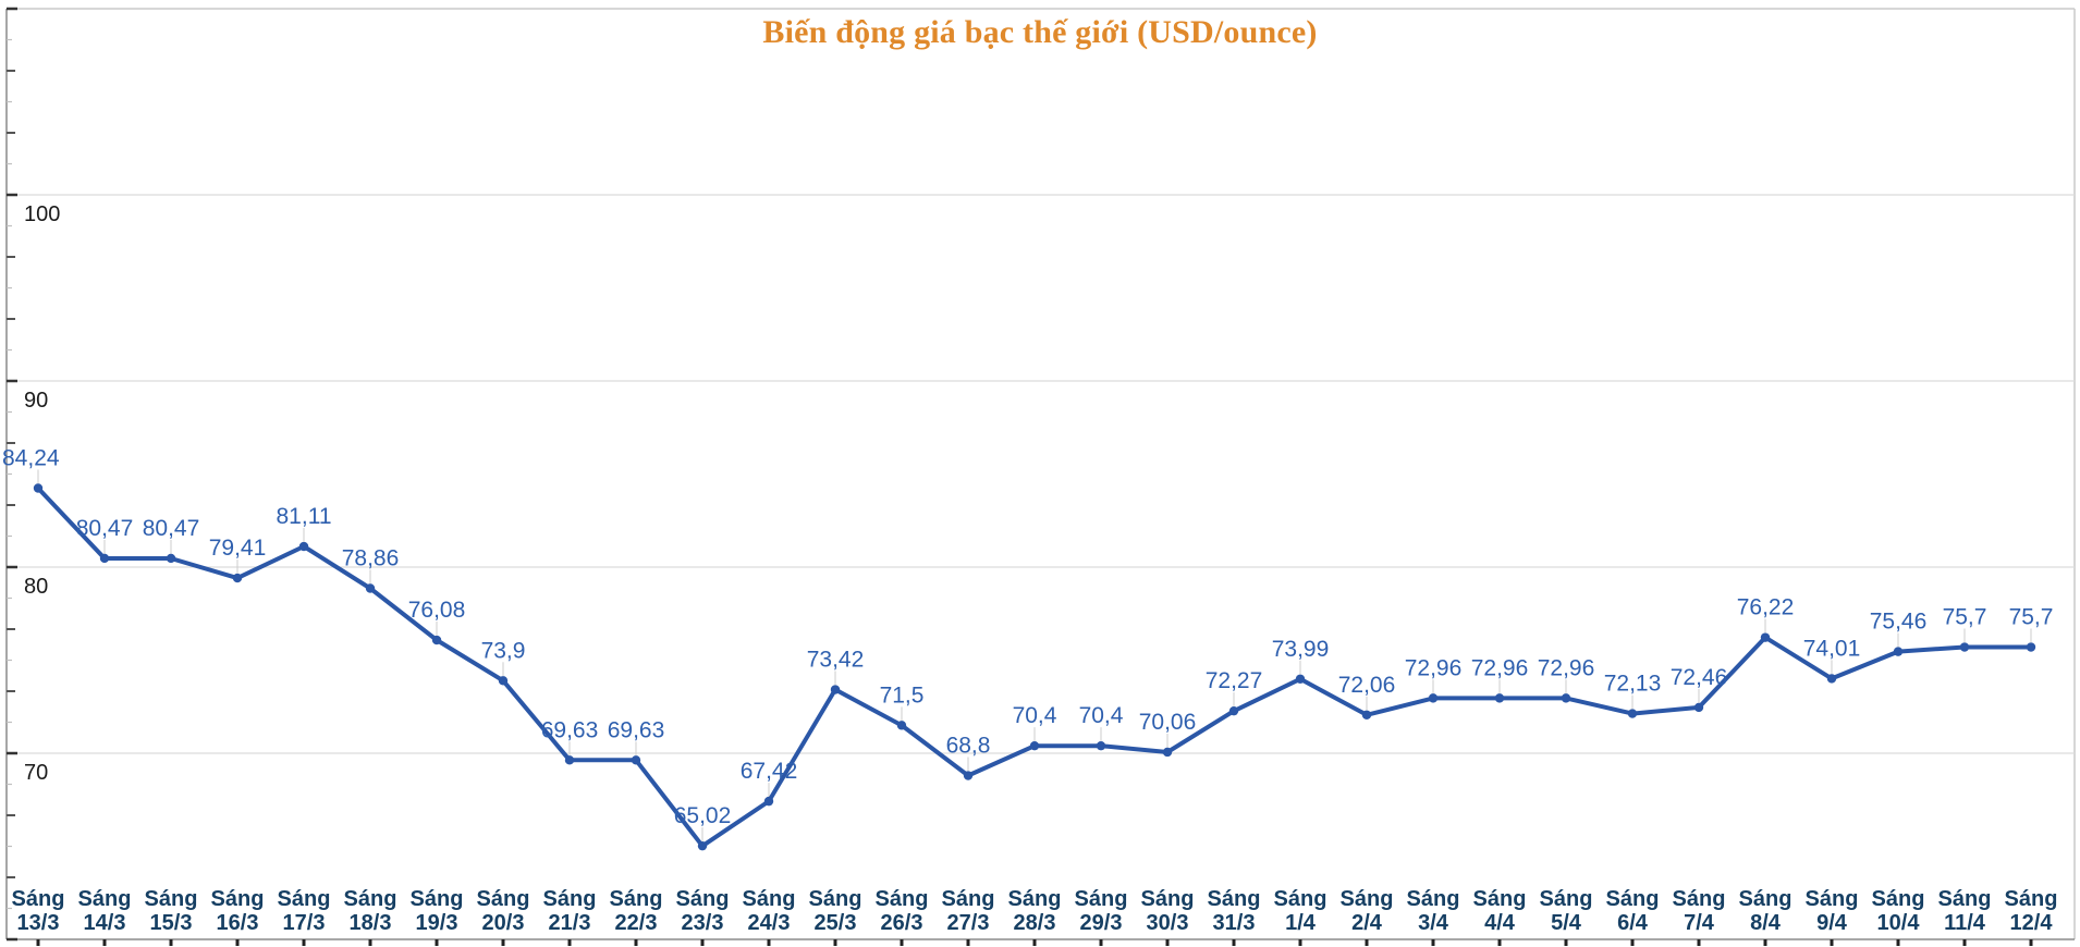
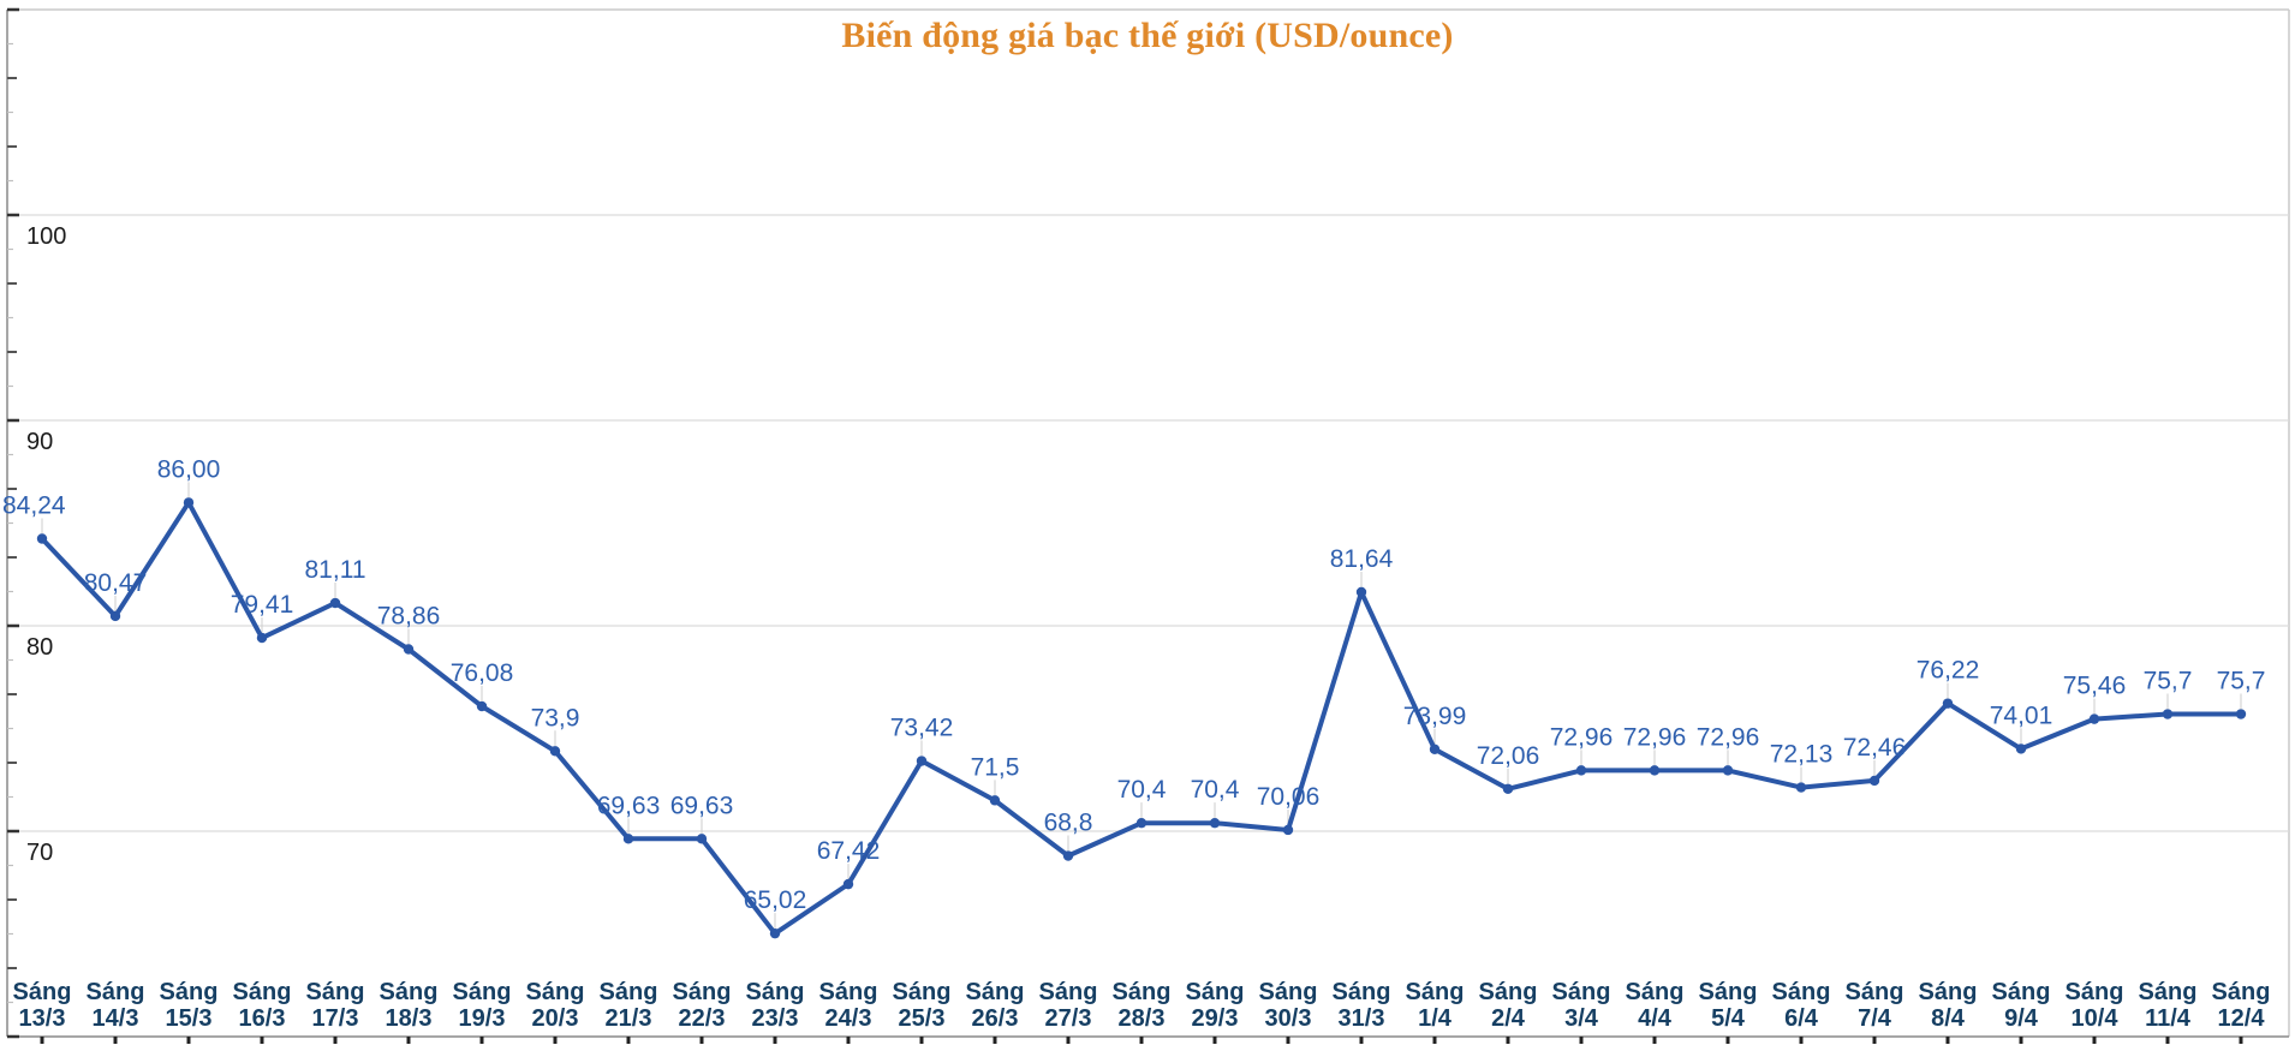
15/3: 80,47 -> 86,00
31/3: 72,27 -> 81,64
